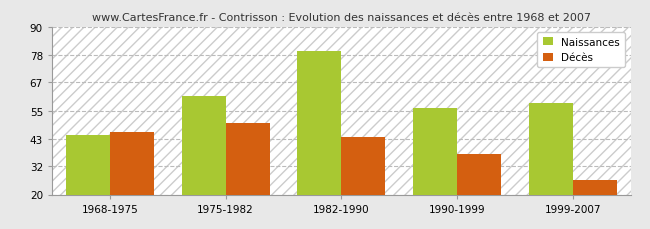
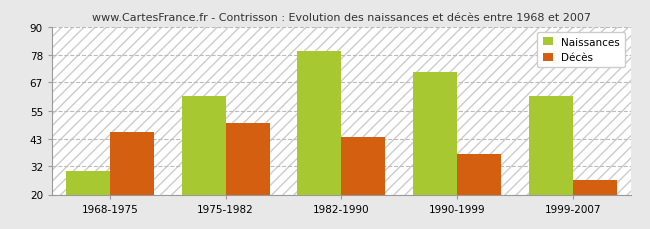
Naissances/1968-1975: 45 -> 30
Naissances/1990-1999: 56 -> 71
Naissances/1999-2007: 58 -> 61
